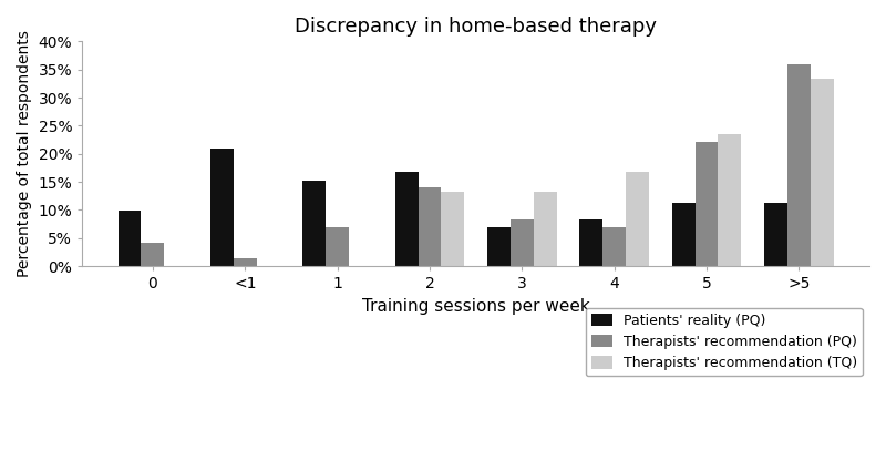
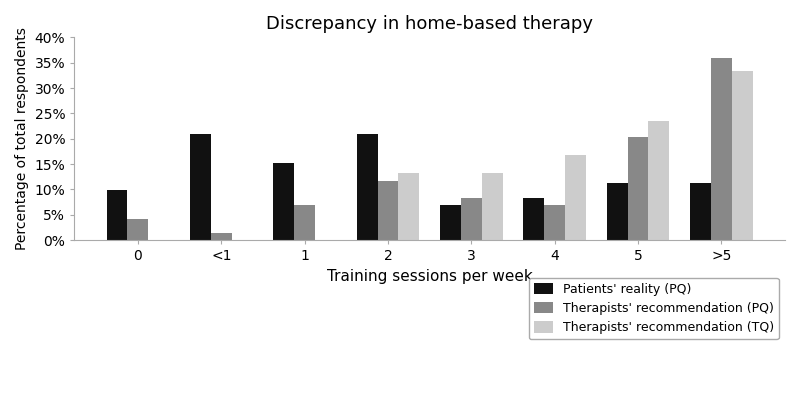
Patients' reality (PQ)/2: 16.8% -> 21.0%
Therapists' recommendation (PQ)/2: 14.0% -> 11.6%
Therapists' recommendation (PQ)/5: 22.2% -> 20.4%
